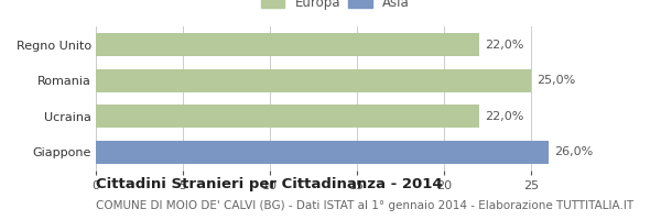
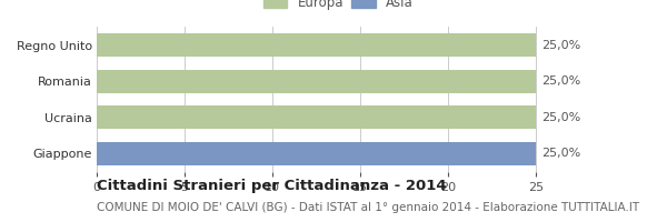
Regno Unito: 22,0% -> 25,0%
Ucraina: 22,0% -> 25,0%
Giappone: 26,0% -> 25,0%
